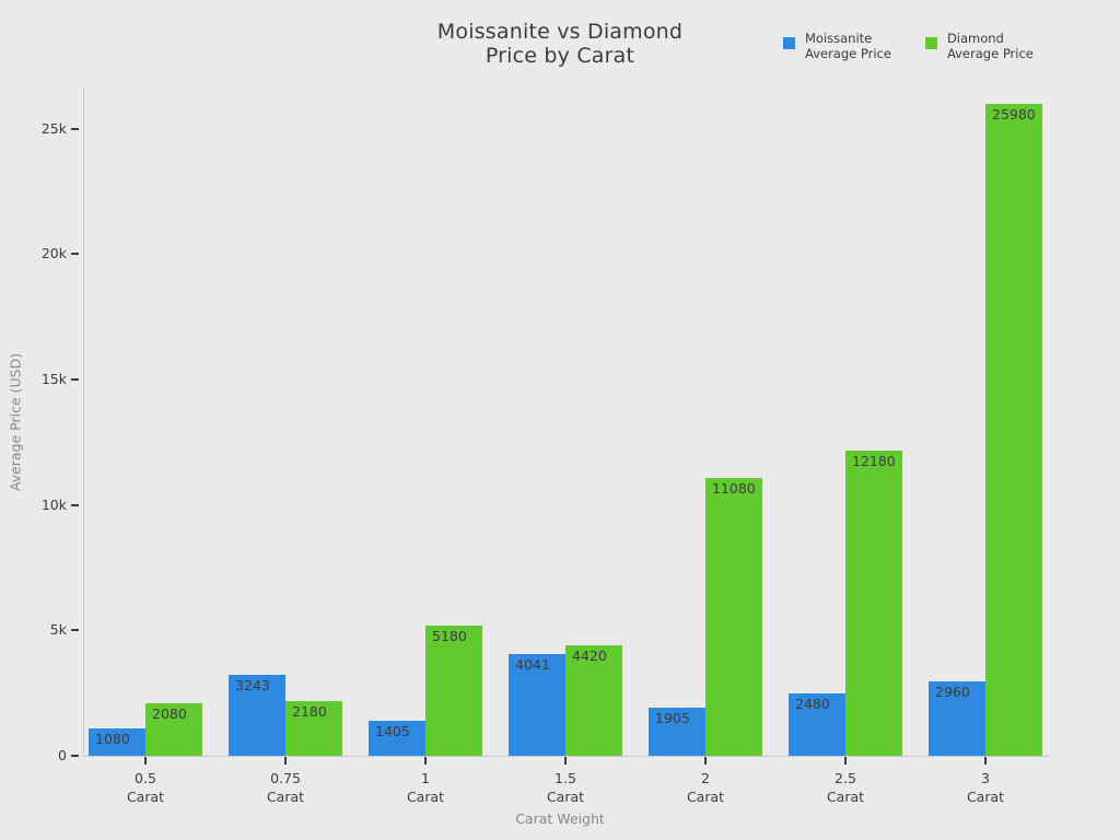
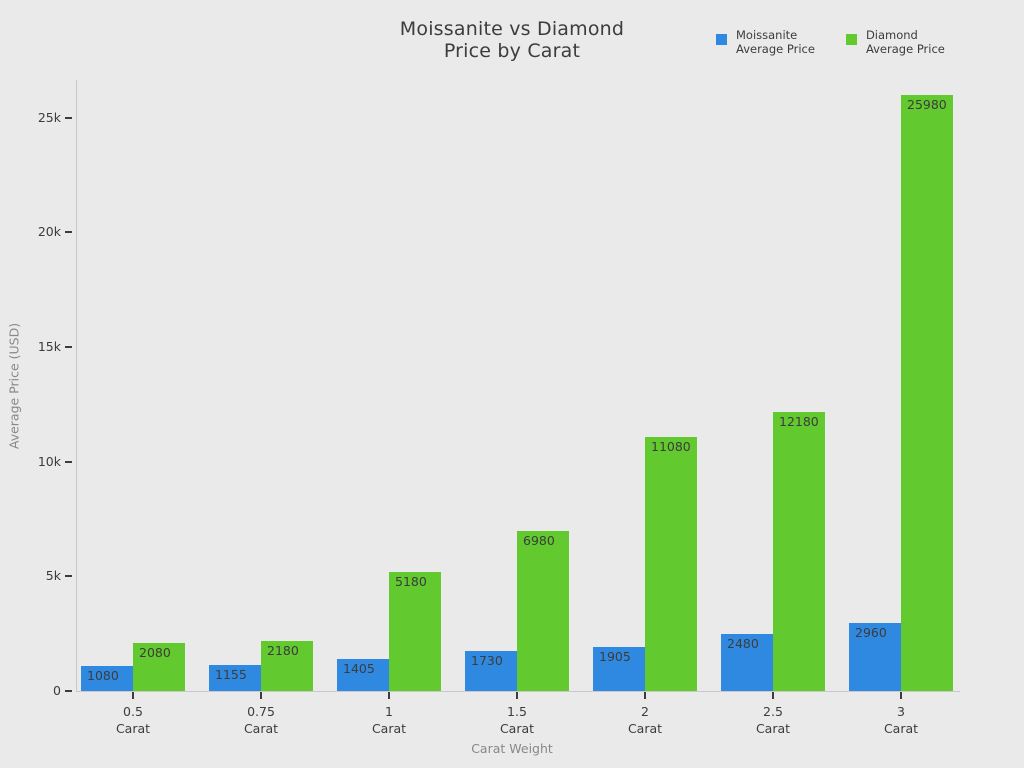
Moissanite Average Price/0.75: 3243 -> 1155
Moissanite Average Price/1.5: 4041 -> 1730
Diamond Average Price/1.5: 4420 -> 6980
